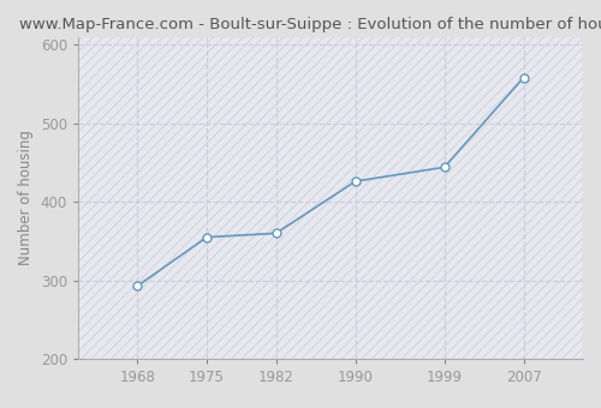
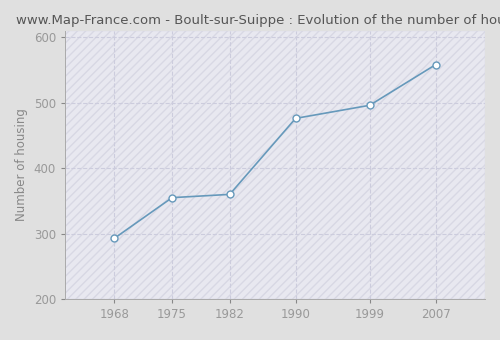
1990: 426 -> 476
1999: 444 -> 496
